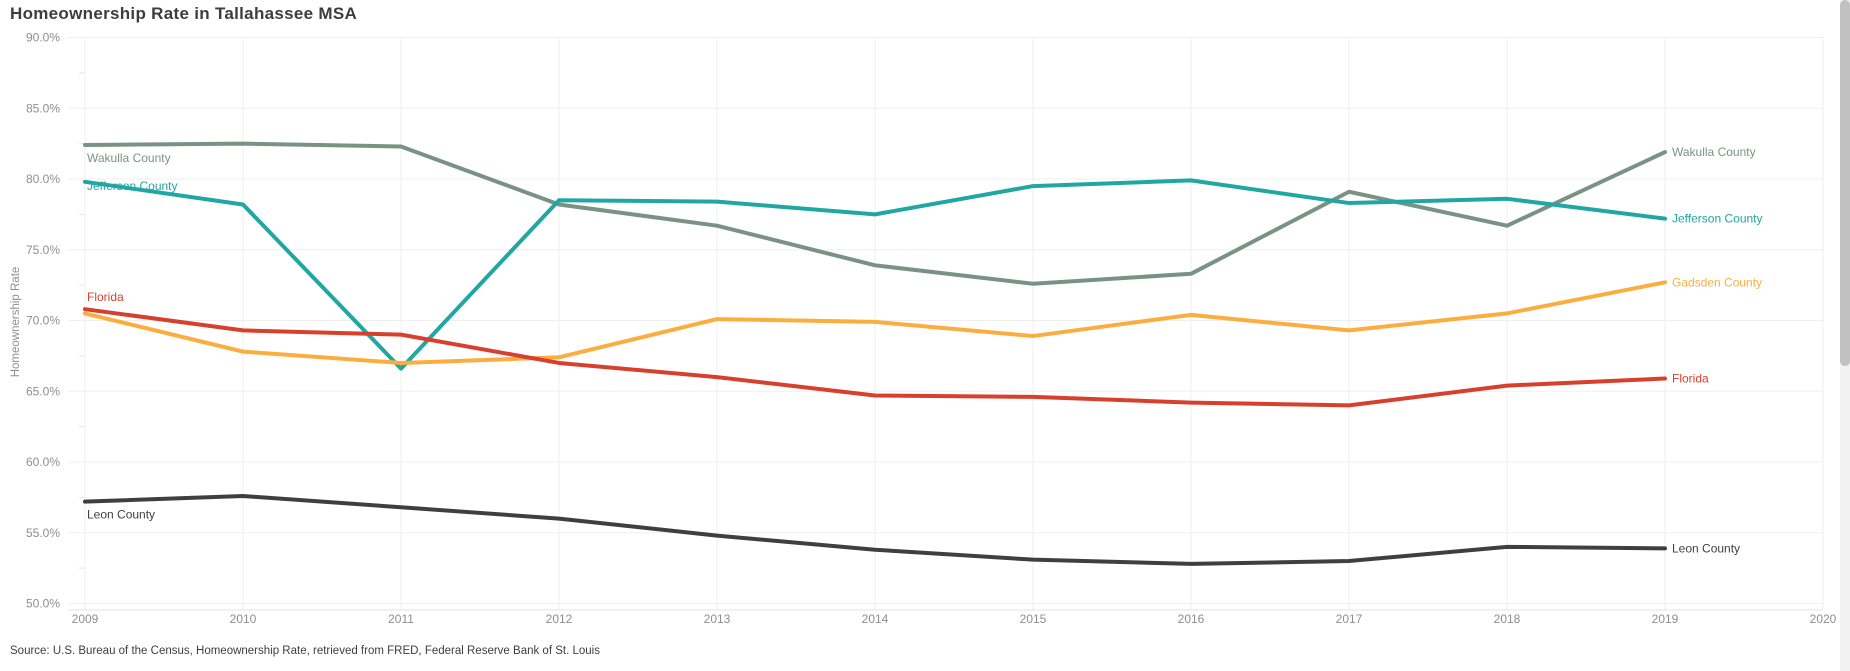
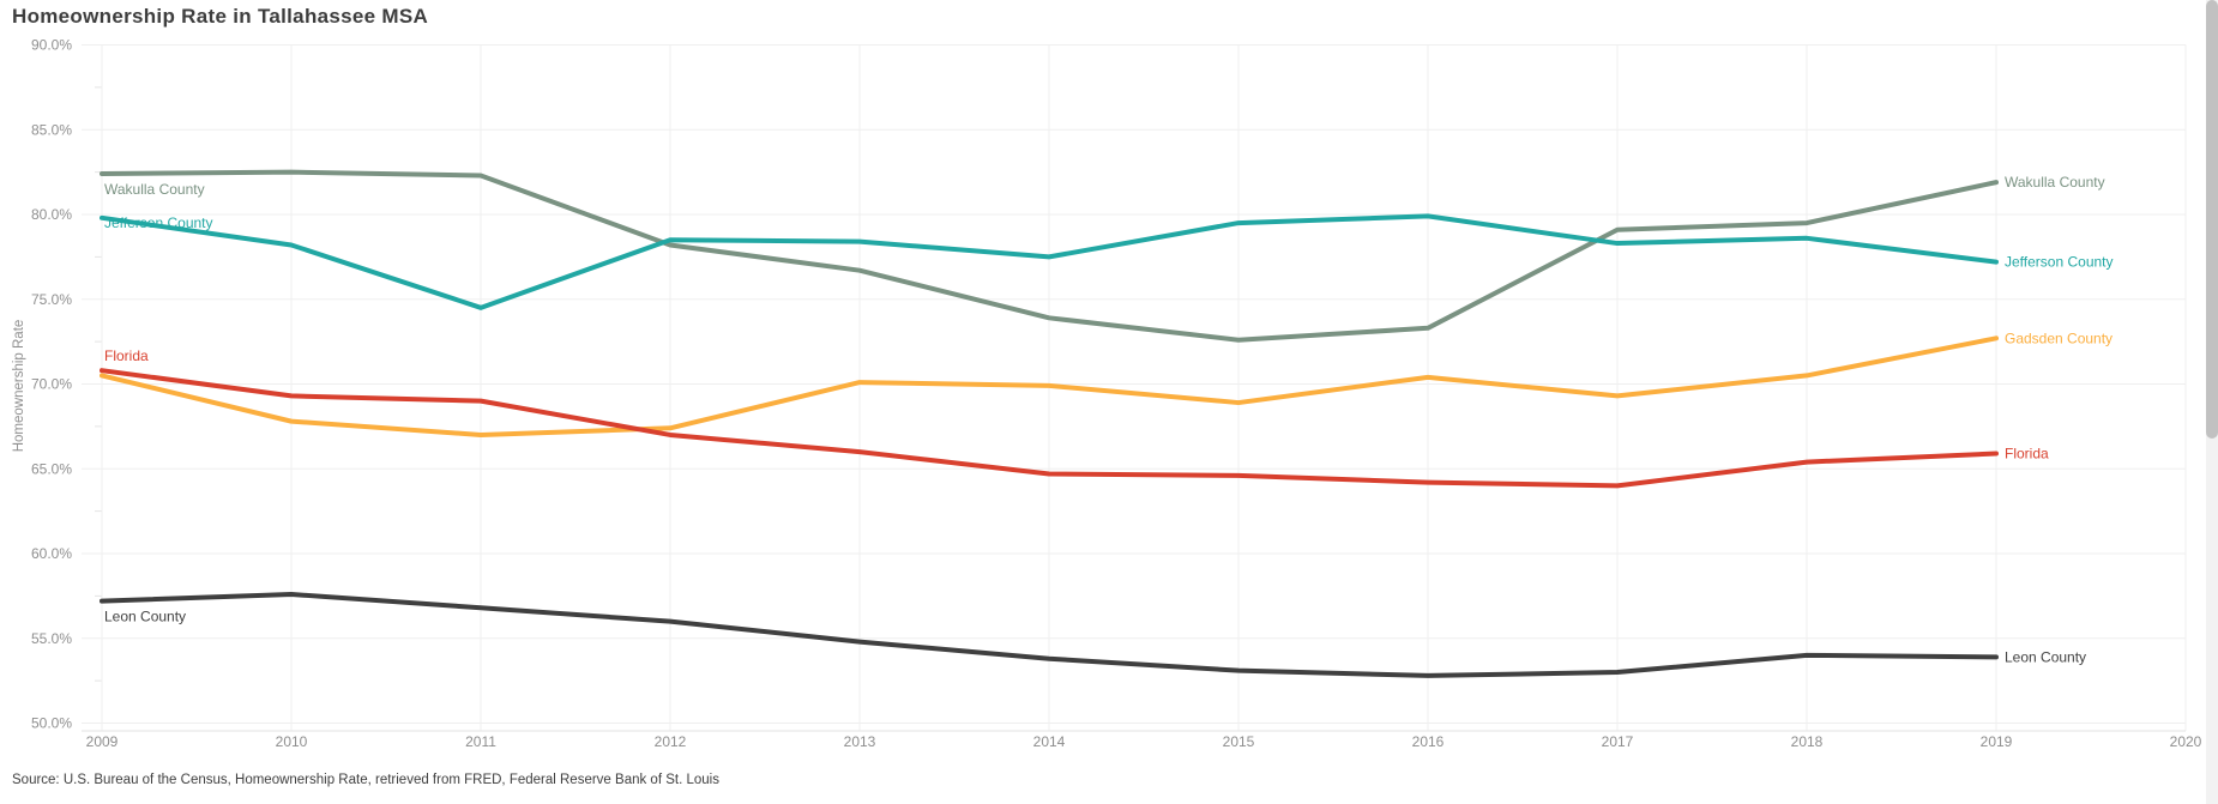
Jefferson County/2011: 66.6% -> 74.5%
Wakulla County/2018: 76.7% -> 79.5%
